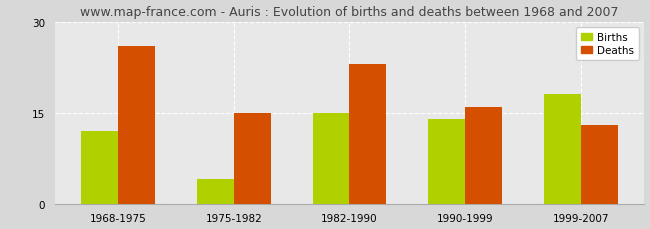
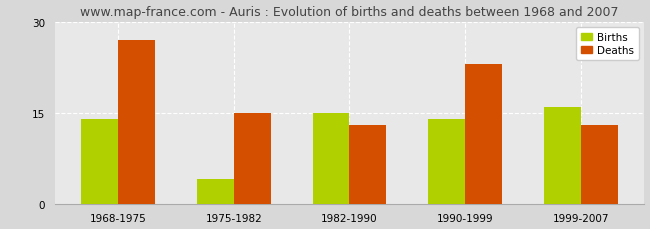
Births/1968-1975: 12 -> 14
Deaths/1968-1975: 26 -> 27
Deaths/1982-1990: 23 -> 13
Deaths/1990-1999: 16 -> 23
Births/1999-2007: 18 -> 16
